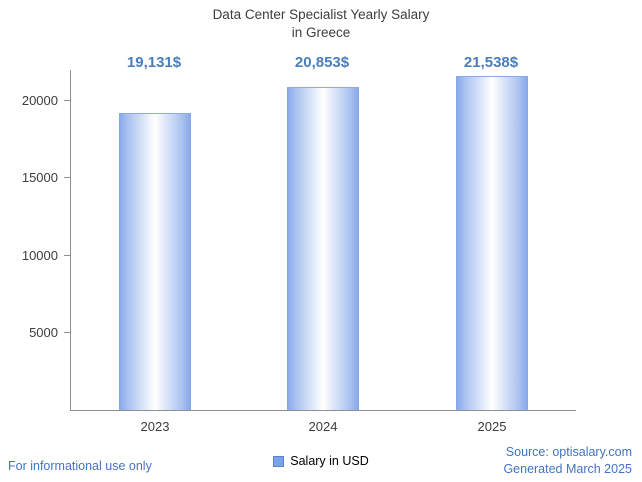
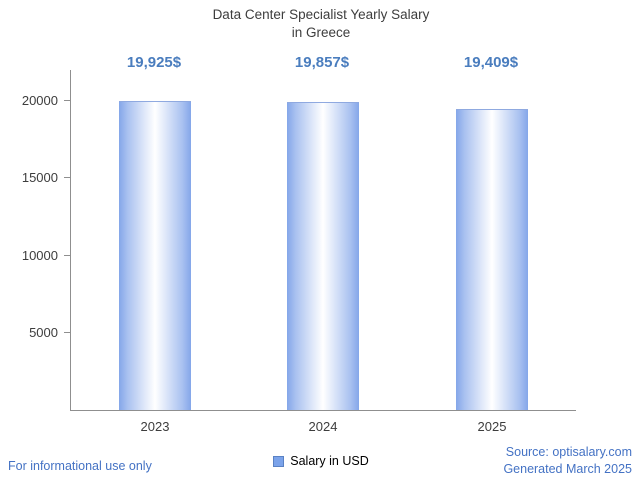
2023: 19,131 -> 19,925
2024: 20,853 -> 19,857
2025: 21,538 -> 19,409
